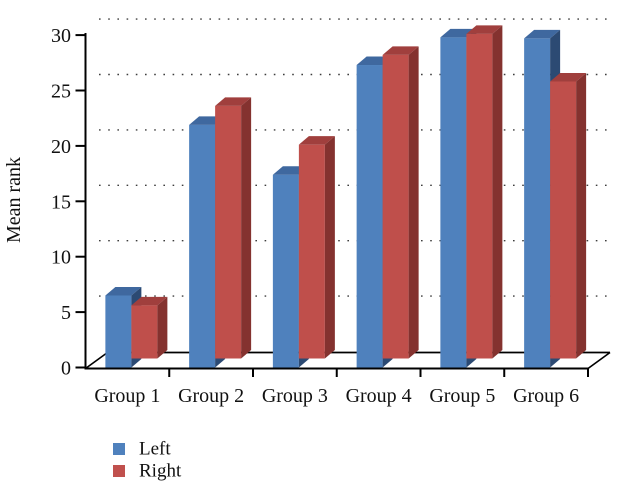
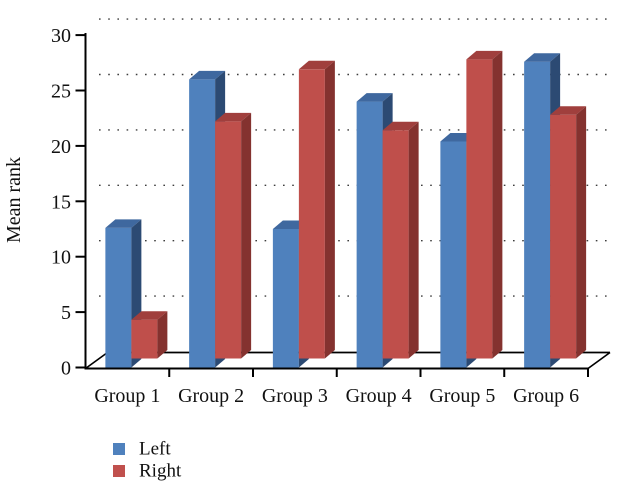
Left/Group 1: 6.5 -> 12.6
Right/Group 1: 4.8 -> 3.5
Left/Group 2: 21.9 -> 26.0
Right/Group 2: 22.8 -> 21.4
Left/Group 3: 17.4 -> 12.5
Right/Group 3: 19.3 -> 26.1
Left/Group 4: 27.3 -> 24.0
Right/Group 4: 27.4 -> 20.6
Left/Group 5: 29.8 -> 20.4
Right/Group 5: 29.3 -> 27.0
Left/Group 6: 29.7 -> 27.6
Right/Group 6: 25.0 -> 22.0
